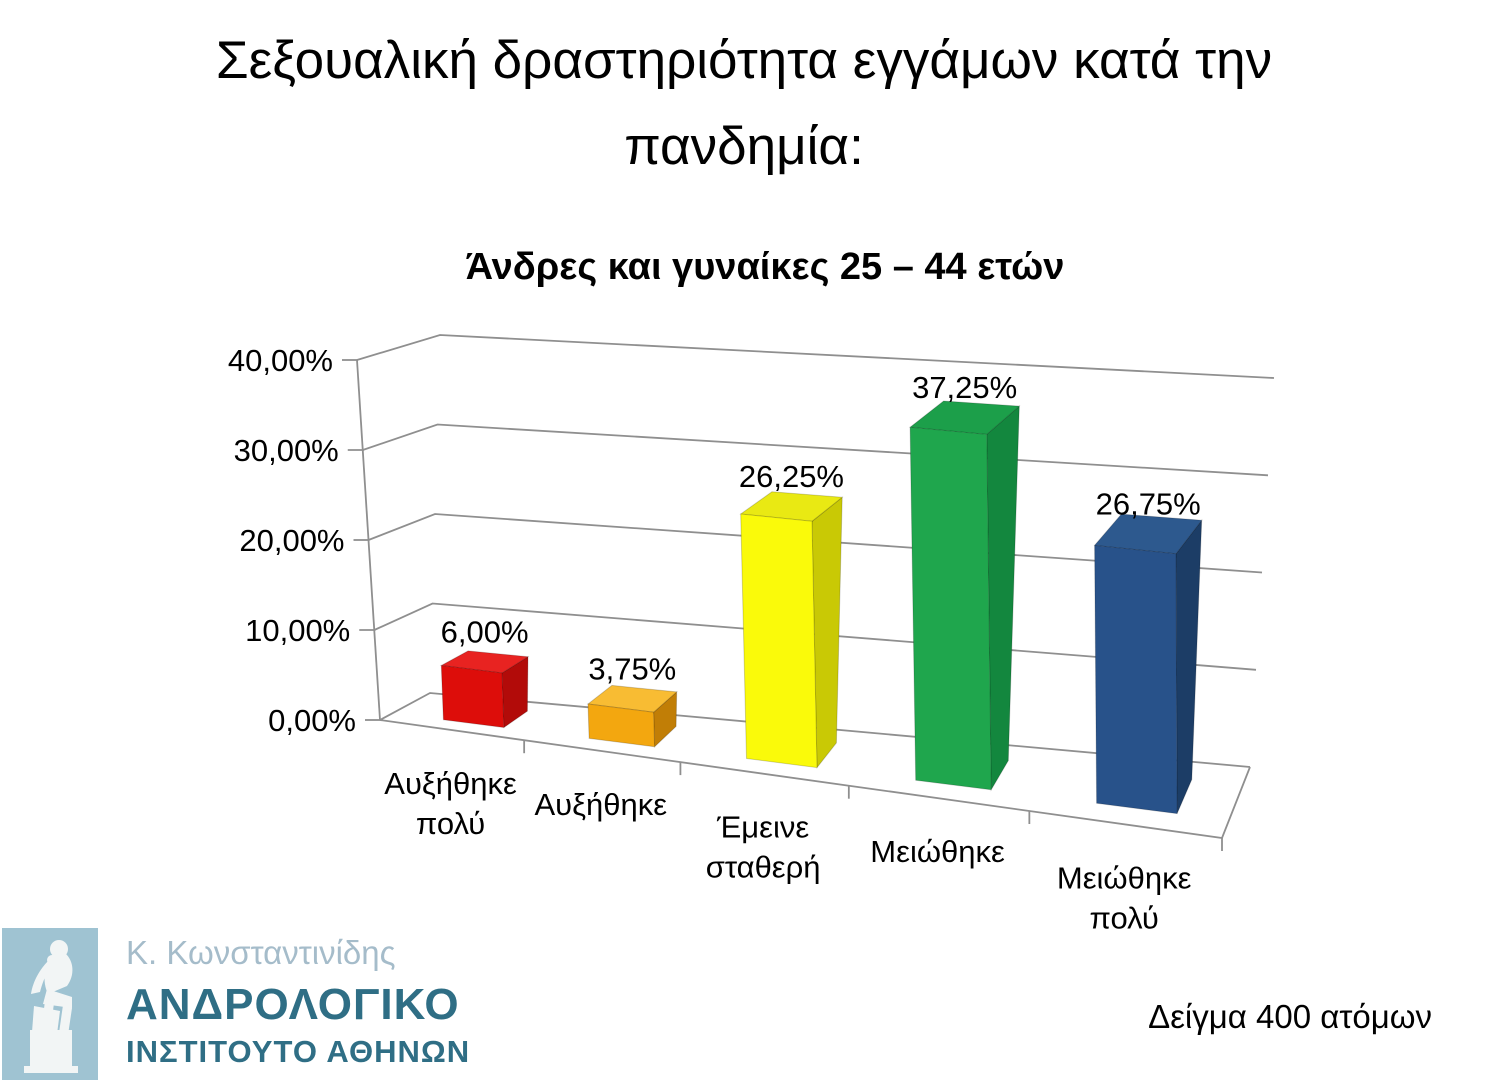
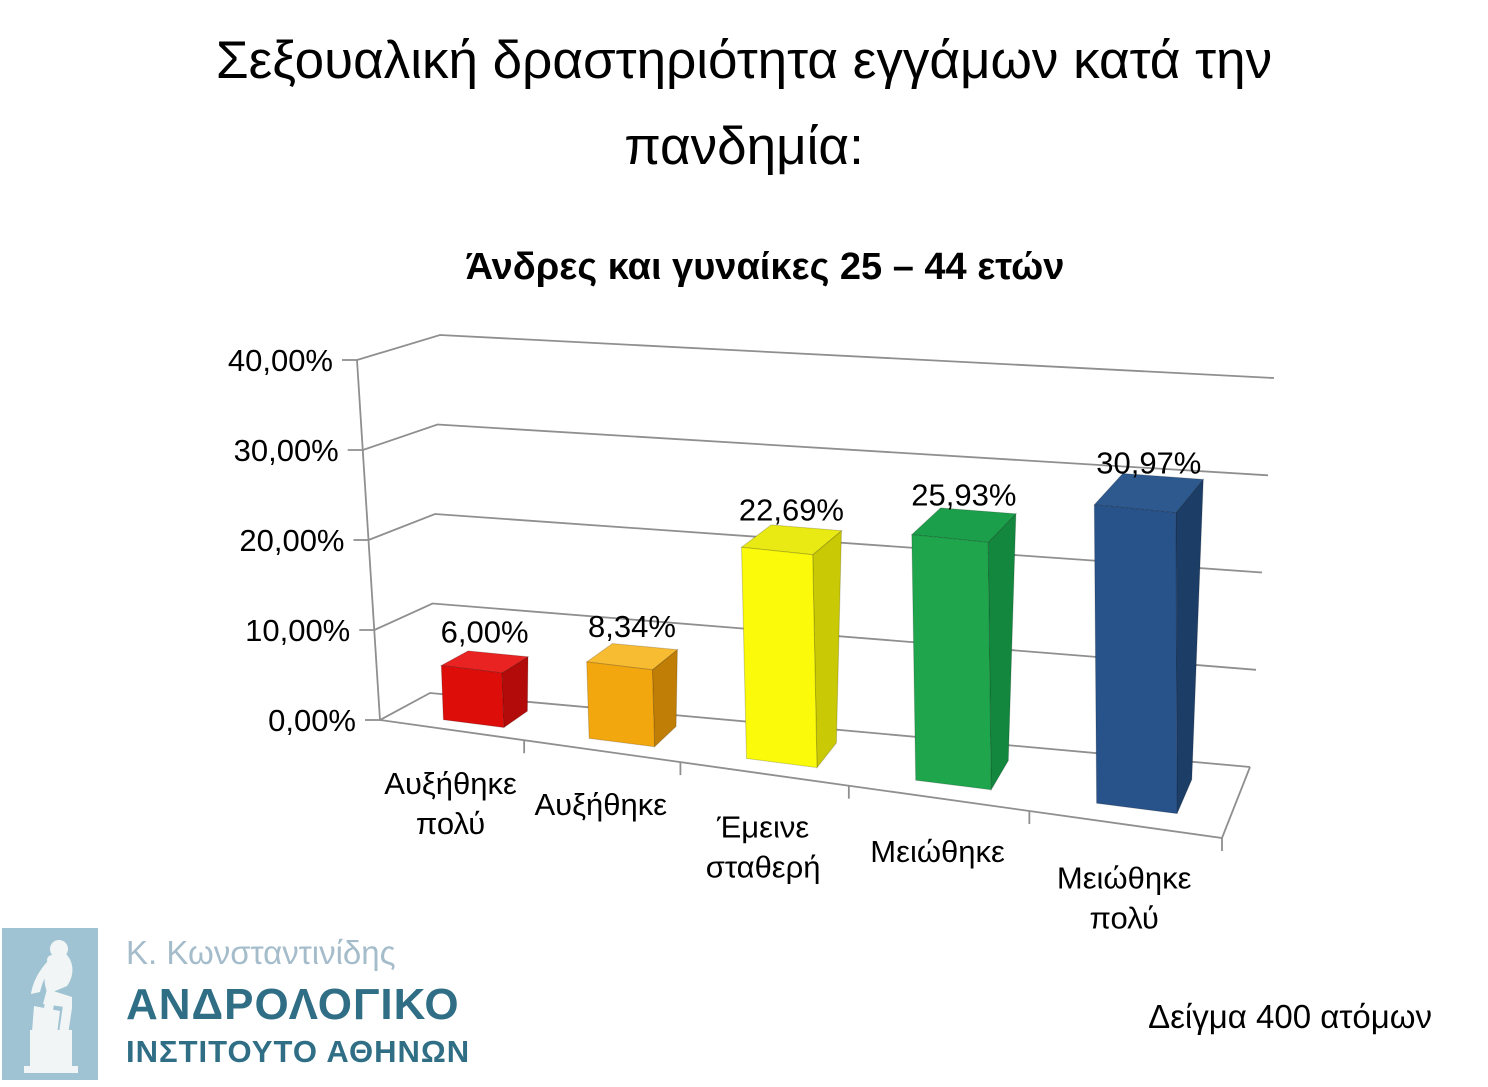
Αυξήθηκε: 3,75% -> 8,34%
Έμεινε σταθερή: 26,25% -> 22,69%
Μειώθηκε: 37,25% -> 25,93%
Μειώθηκε πολύ: 26,75% -> 30,97%
